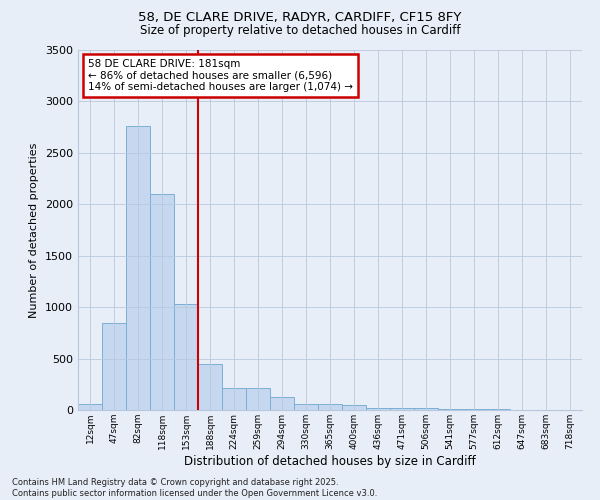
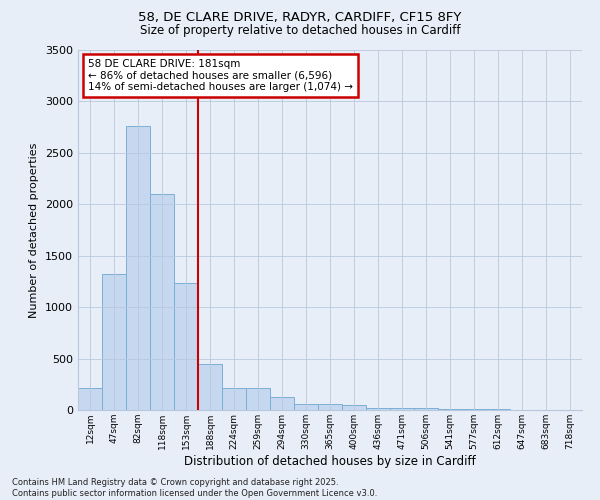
12sqm: 60 -> 210
47sqm: 850 -> 1320
153sqm: 1030 -> 1230
